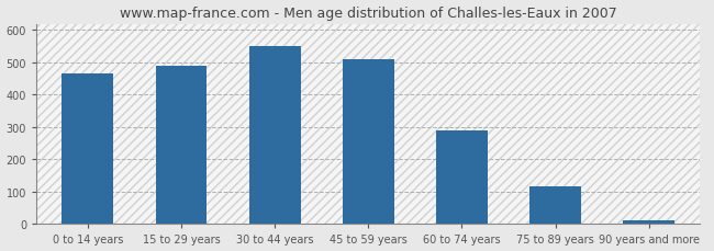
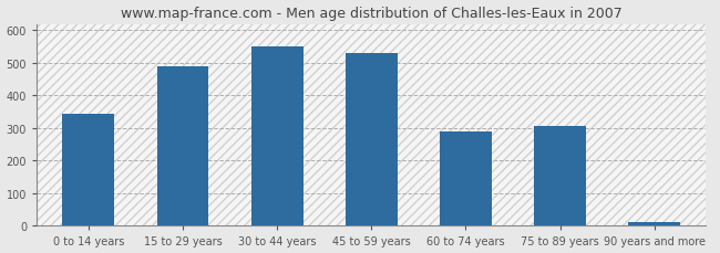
0 to 14 years: 465 -> 345
45 to 59 years: 510 -> 530
75 to 89 years: 115 -> 305
